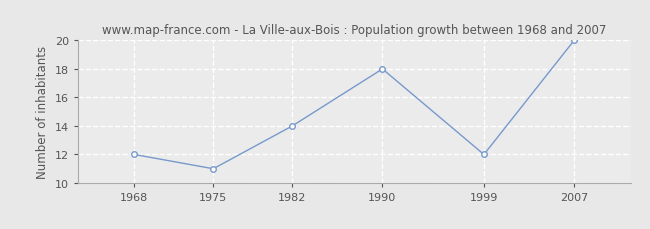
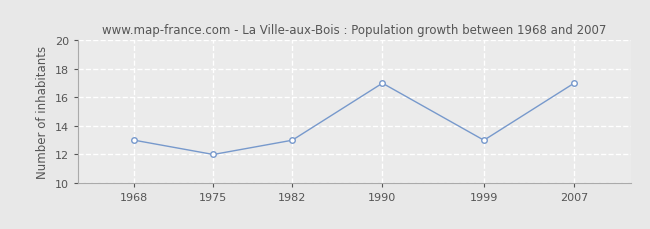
1968: 12 -> 13
1975: 11 -> 12
1982: 14 -> 13
1990: 18 -> 17
1999: 12 -> 13
2007: 20 -> 17
